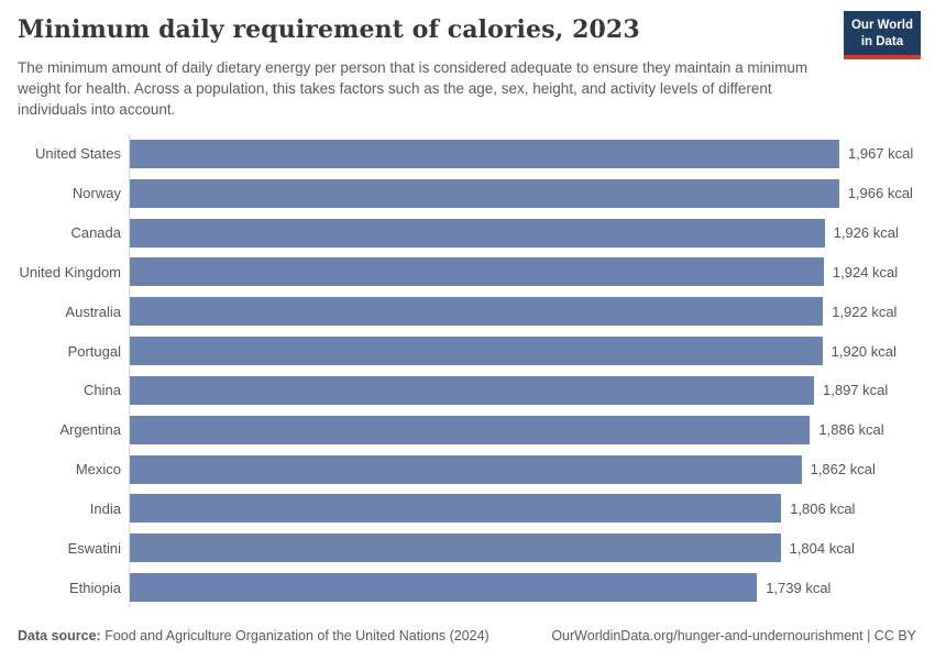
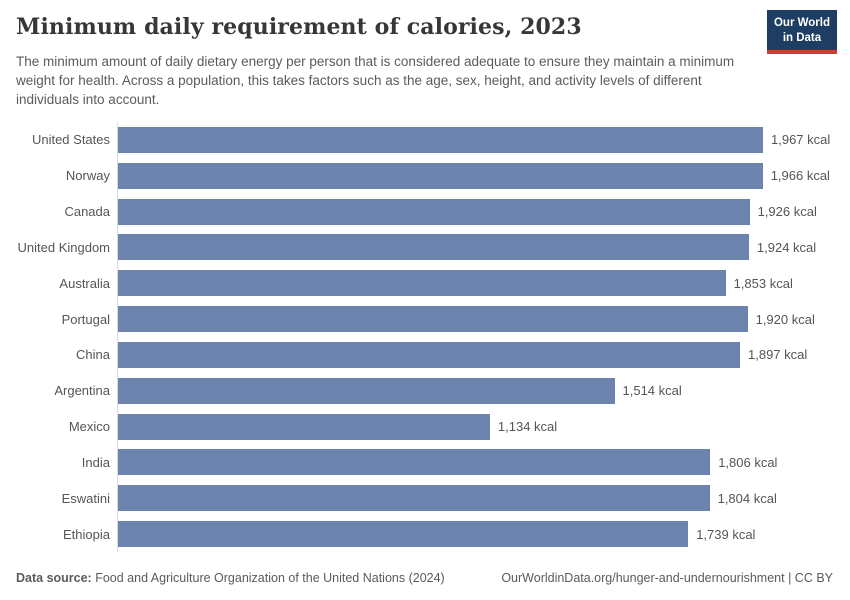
Australia: 1,922 -> 1,853
Argentina: 1,886 -> 1,514
Mexico: 1,862 -> 1,134
